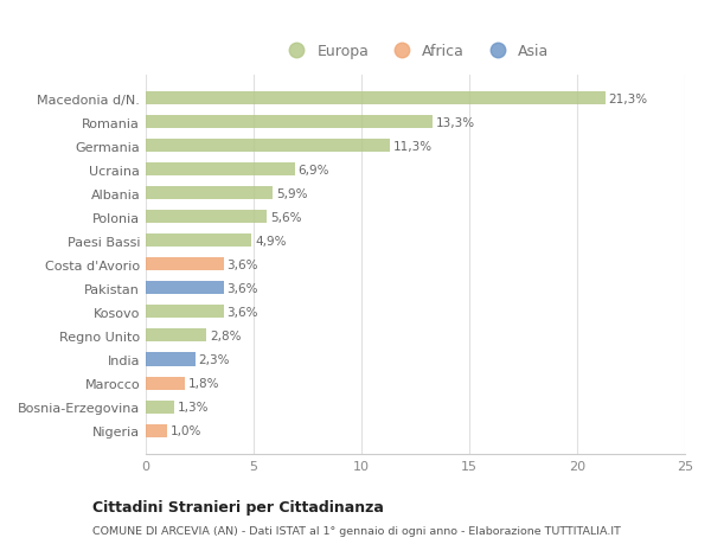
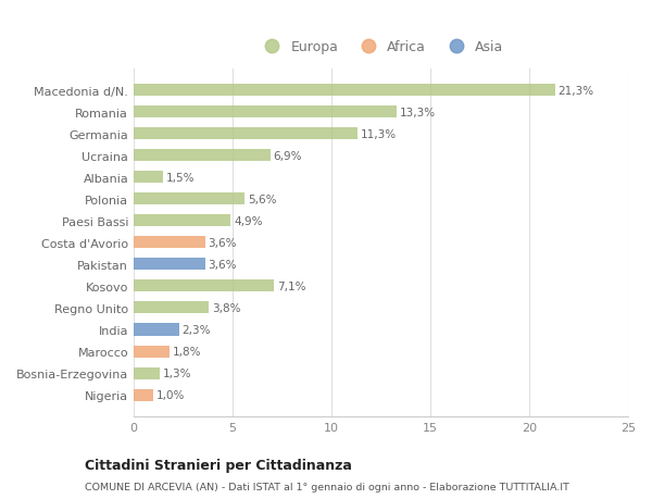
Albania: 5,9% -> 1,5%
Kosovo: 3,6% -> 7,1%
Regno Unito: 2,8% -> 3,8%
